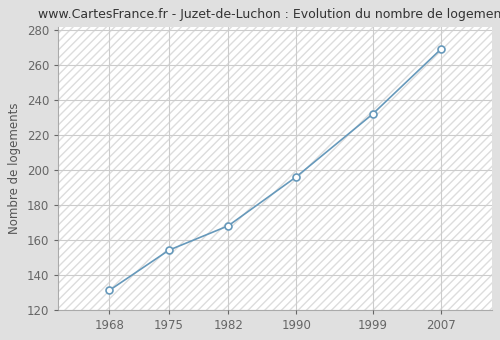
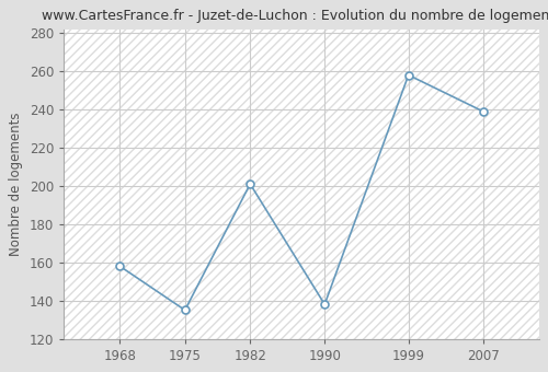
1968: 131 -> 158
1975: 154 -> 135
1982: 168 -> 201
1990: 196 -> 138
1999: 232 -> 258
2007: 269 -> 239
